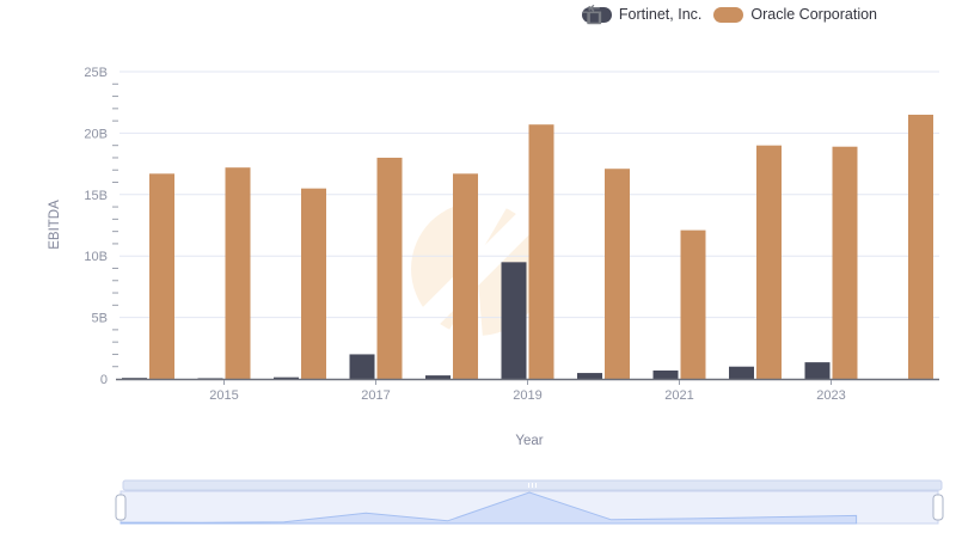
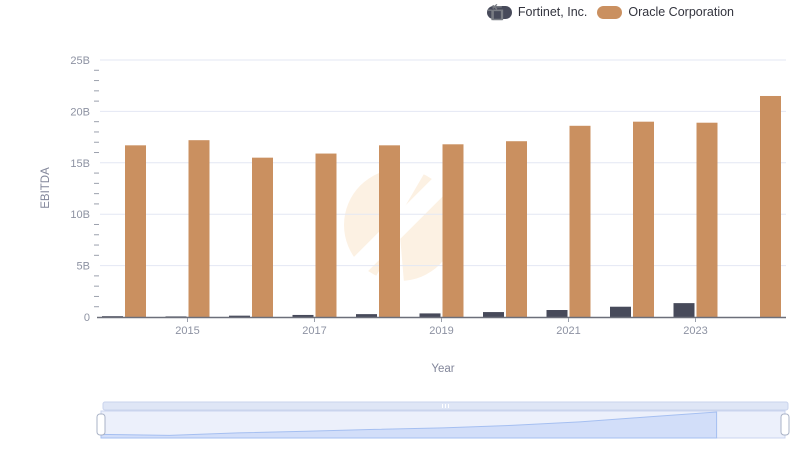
Fortinet, Inc./2017: 2.0B -> 0.2B
Oracle Corporation/2017: 18.0B -> 15.9B
Fortinet, Inc./2019: 9.5B -> 0.3B
Oracle Corporation/2019: 20.7B -> 16.8B
Oracle Corporation/2021: 12.1B -> 18.6B
